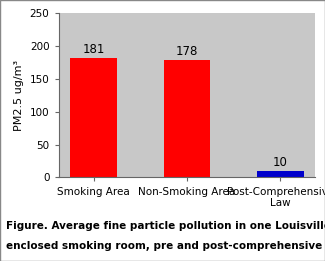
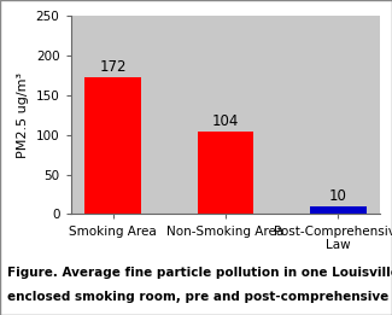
Smoking Area: 181 -> 172
Non-Smoking Area: 178 -> 104
